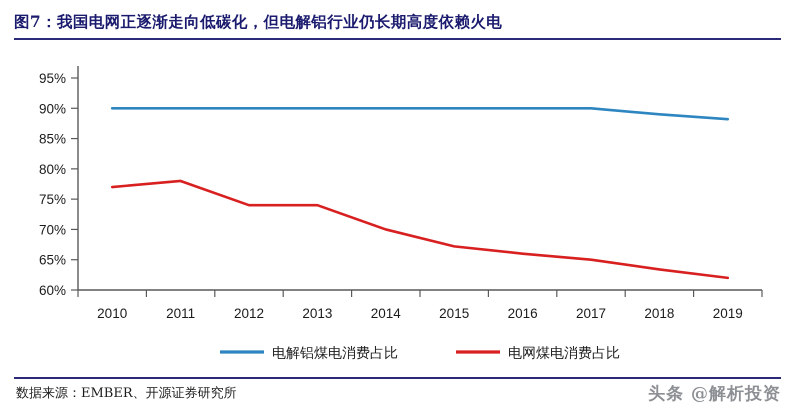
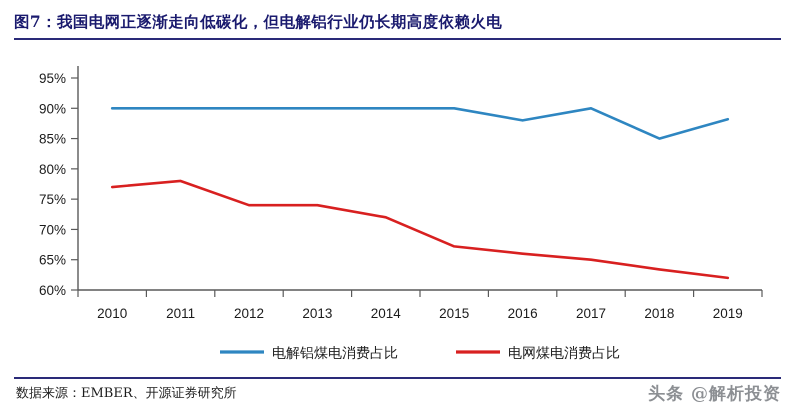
电网煤电消费占比/2014: 70% -> 72%
电解铝煤电消费占比/2016: 90% -> 88%
电解铝煤电消费占比/2018: 89% -> 85%
